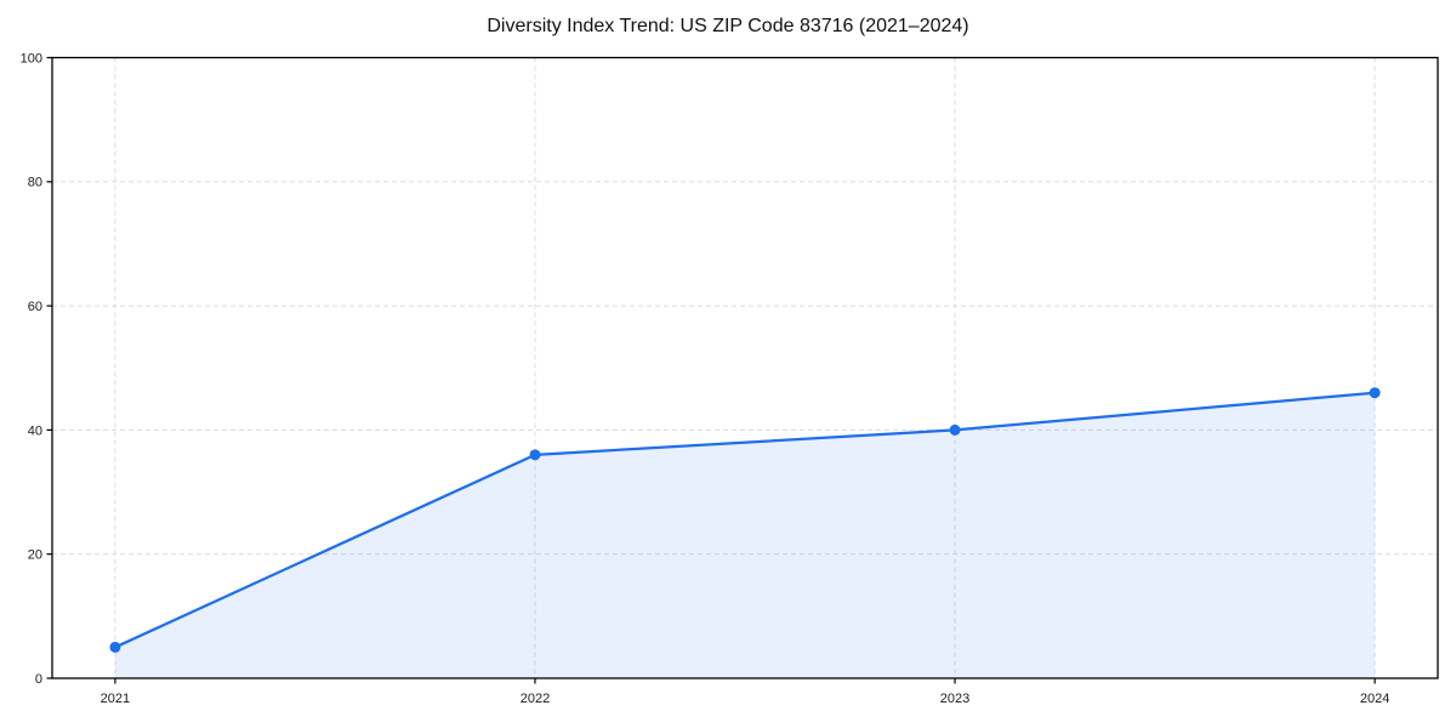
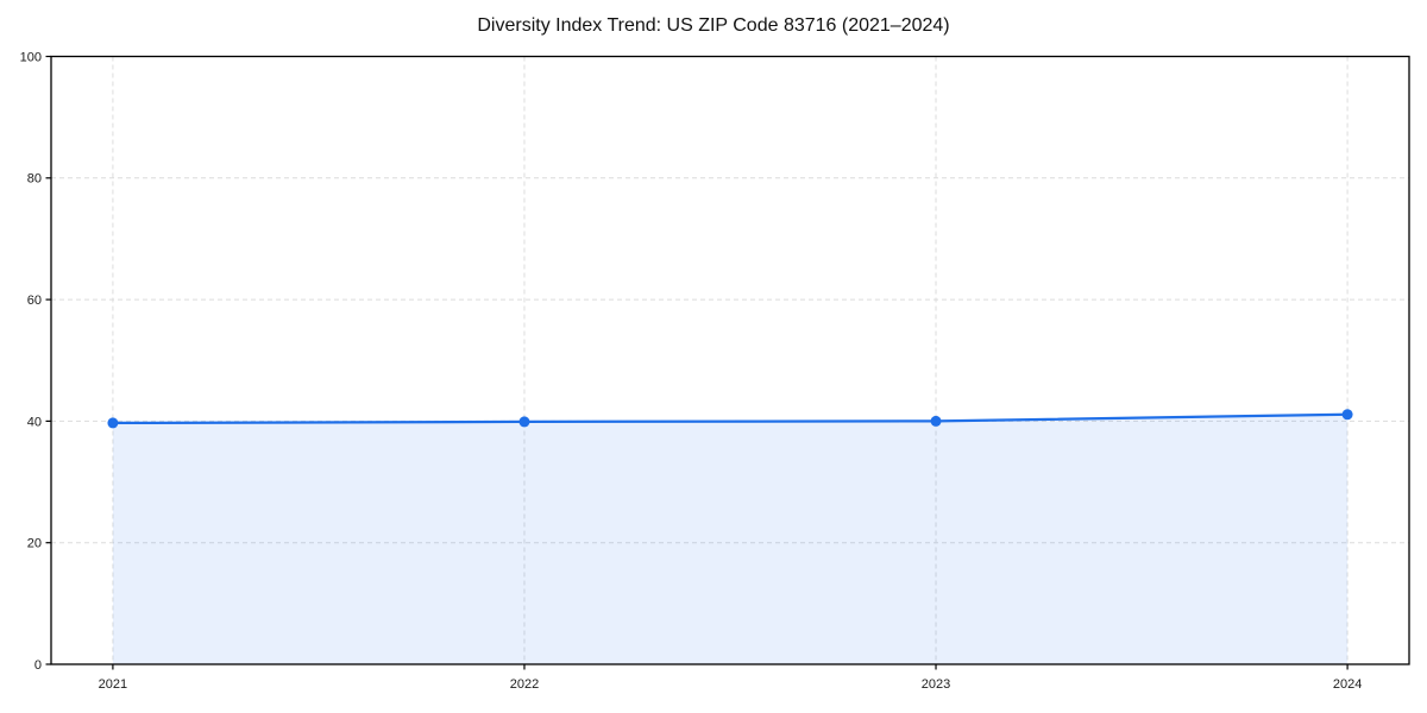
2021: 5 -> 40
2022: 36 -> 40
2024: 46 -> 41
